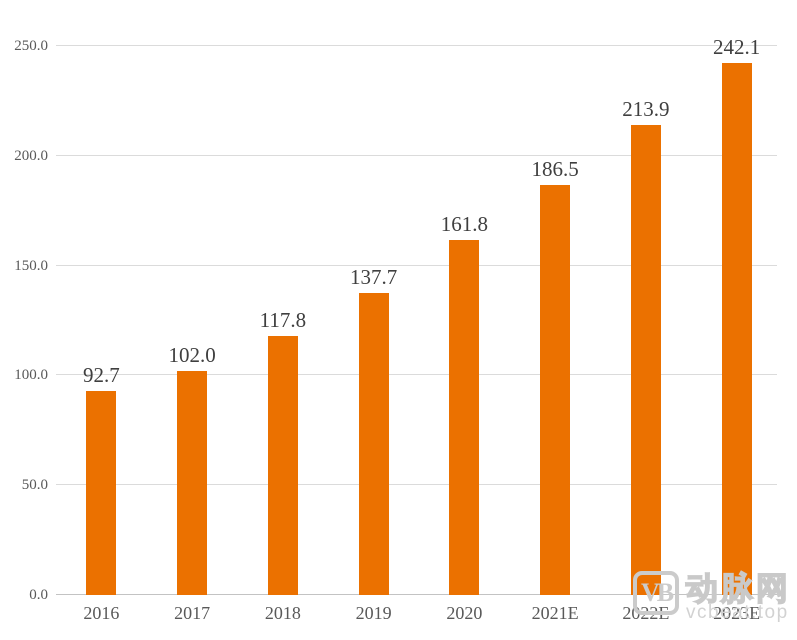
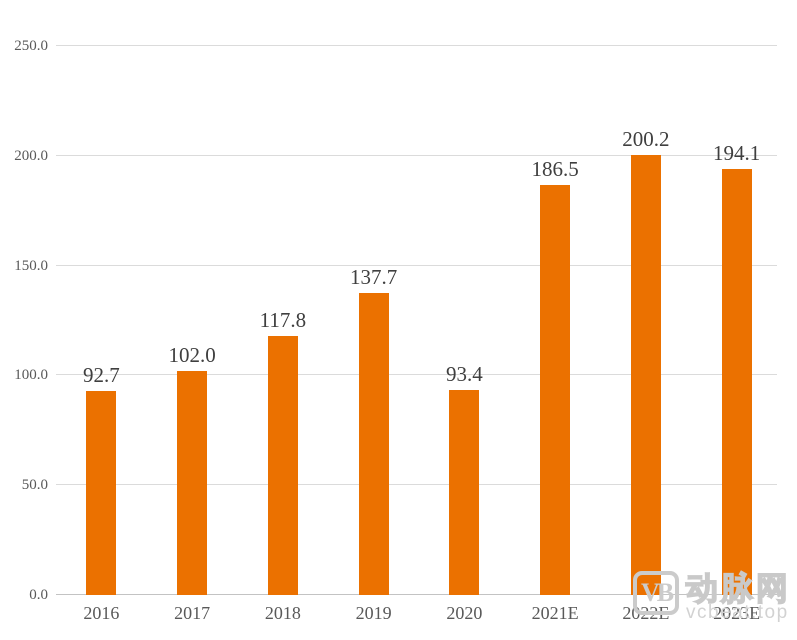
2020: 161.8 -> 93.4
2022E: 213.9 -> 200.2
2023E: 242.1 -> 194.1
